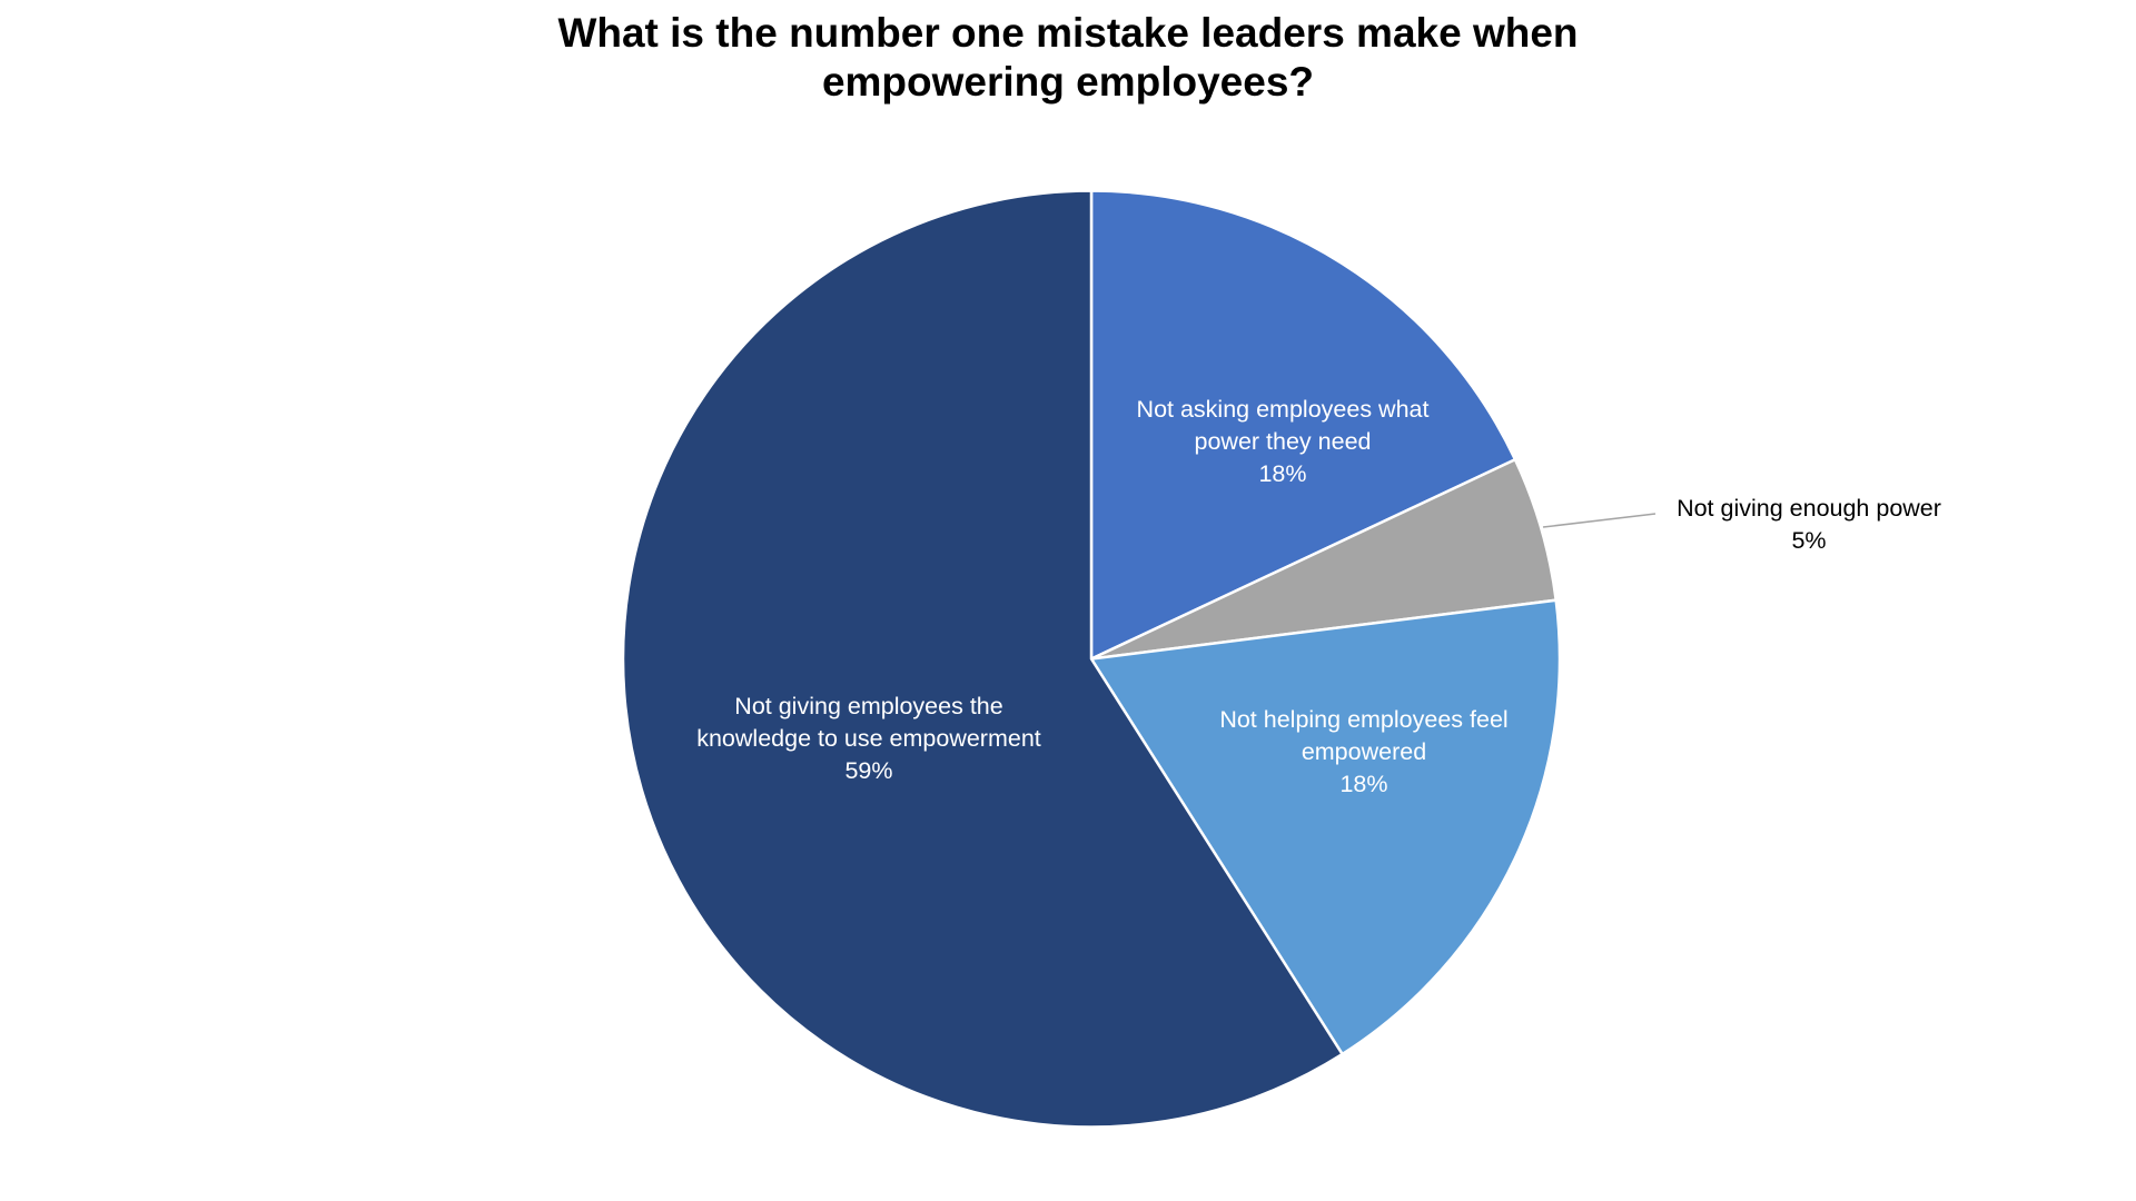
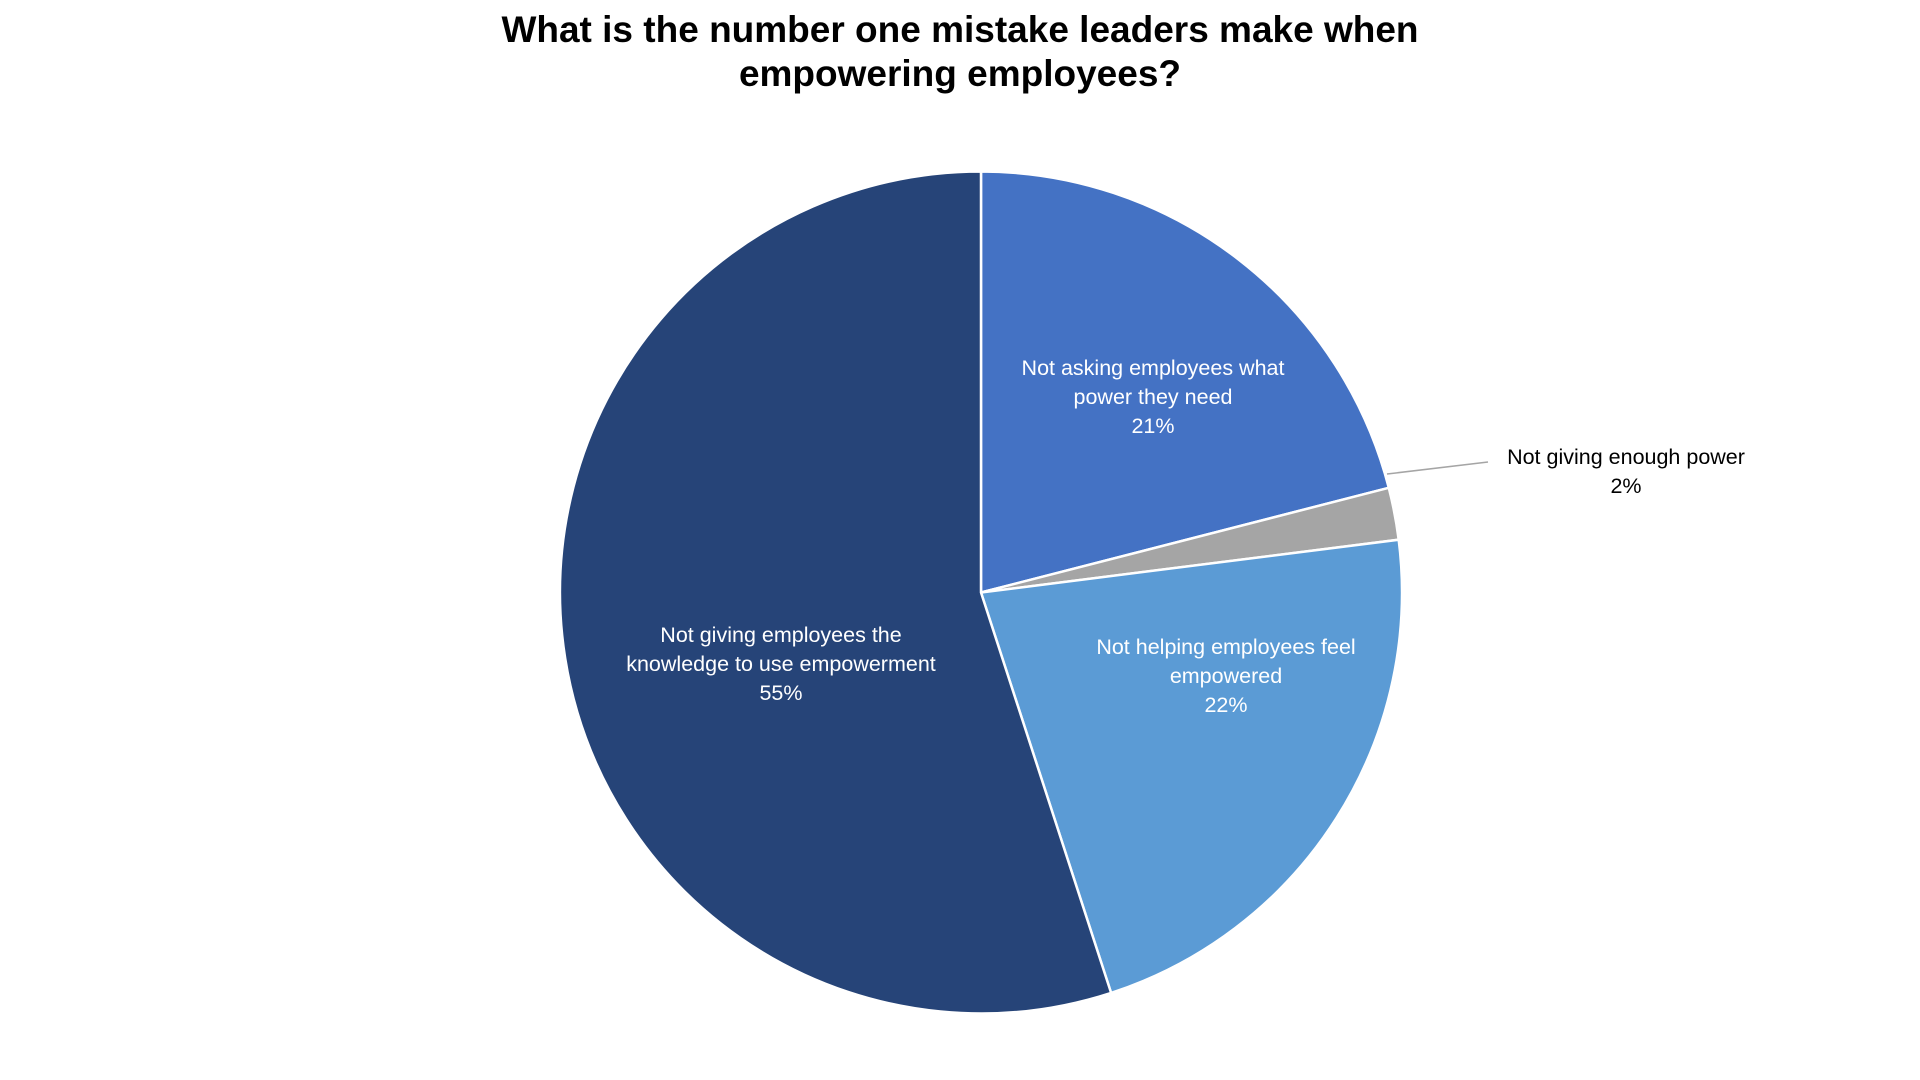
Not asking employees what power they need: 18% -> 21%
Not giving enough power: 5% -> 2%
Not helping employees feel empowered: 18% -> 22%
Not giving employees the knowledge to use empowerment: 59% -> 55%
